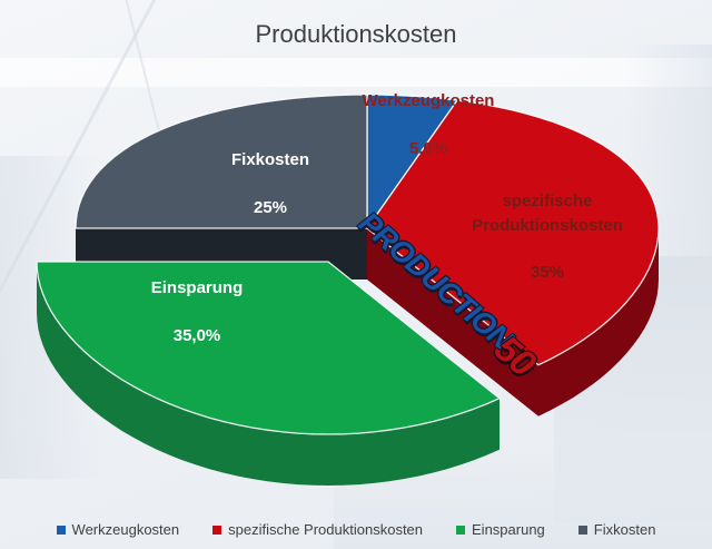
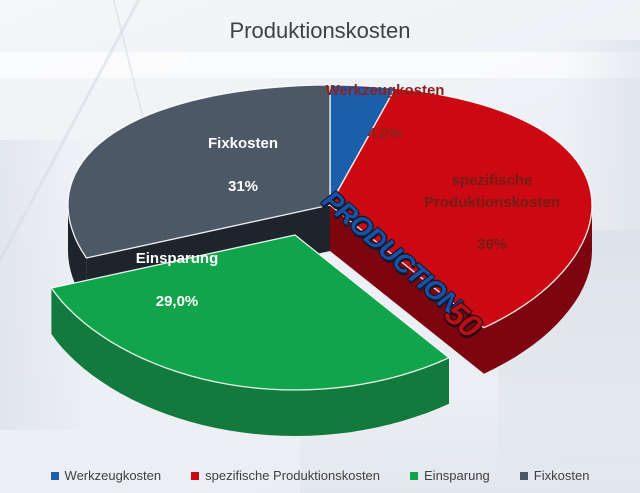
Werkzeugkosten: 5,0% -> 4,0%
spezifische Produktionskosten: 35% -> 36%
Einsparung: 35,0% -> 29,0%
Fixkosten: 25% -> 31%
